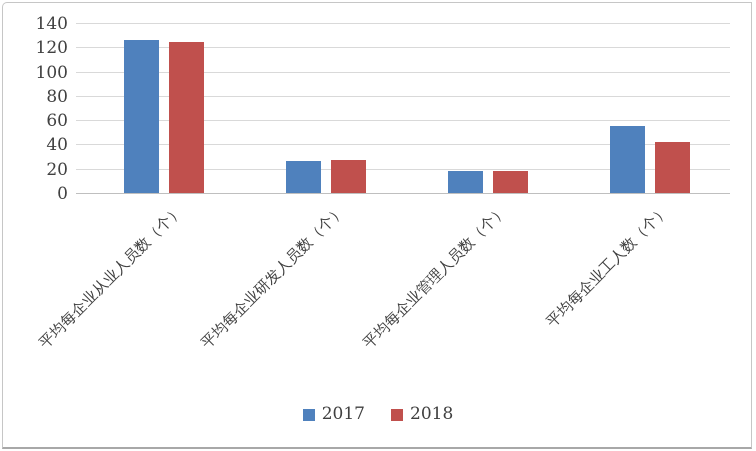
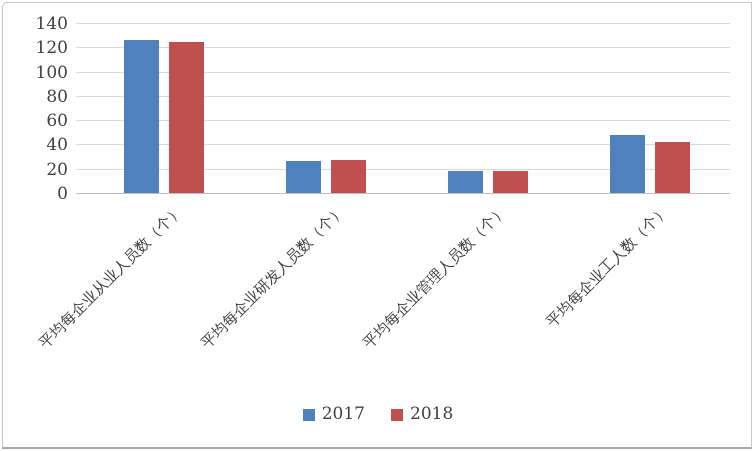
2017/平均每企业工人数（个）: 55 -> 48
